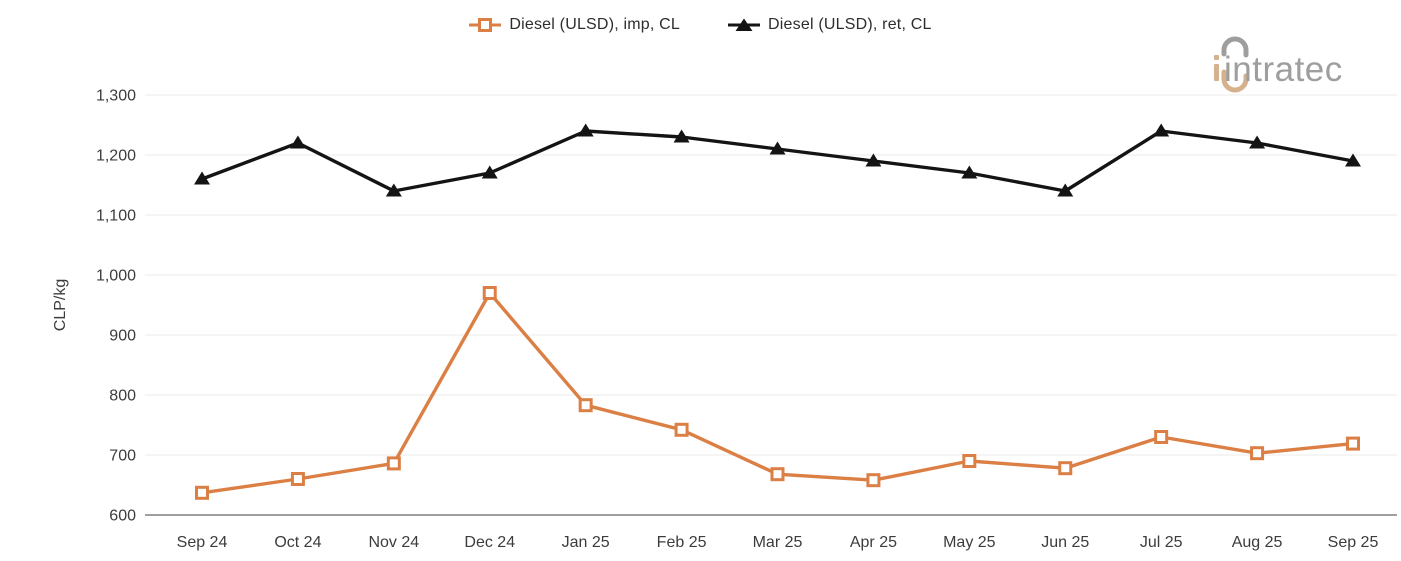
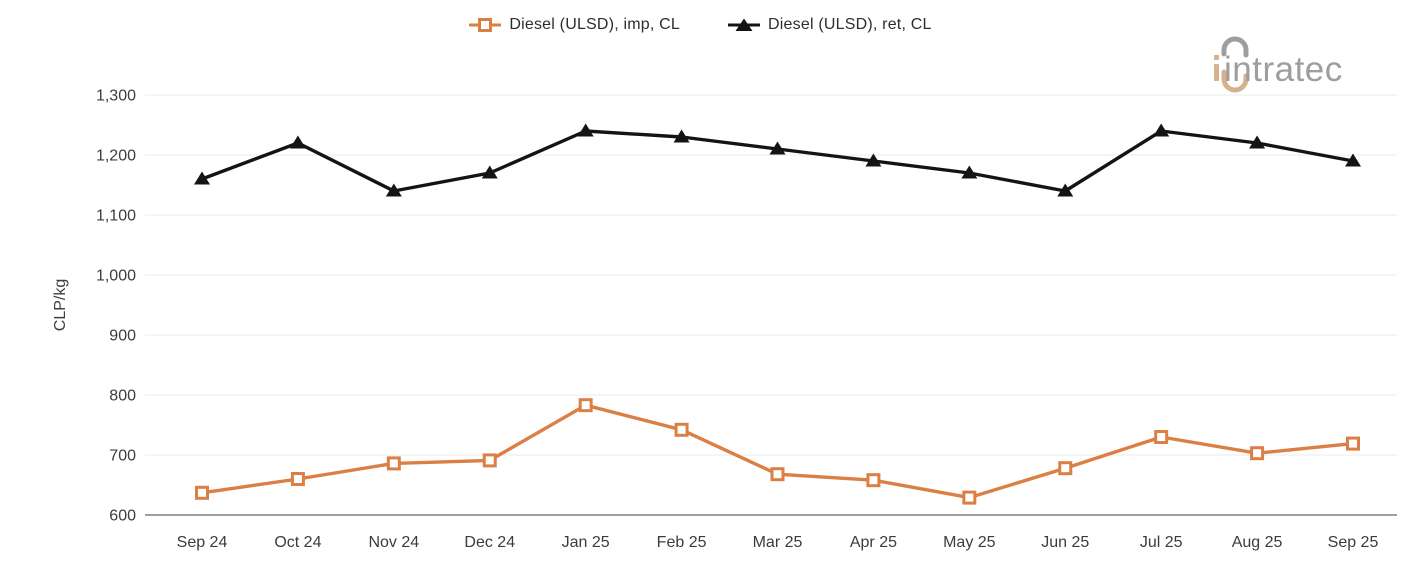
Diesel (ULSD), imp, CL/Dec 24: 970 -> 690
Diesel (ULSD), imp, CL/May 25: 690 -> 630
